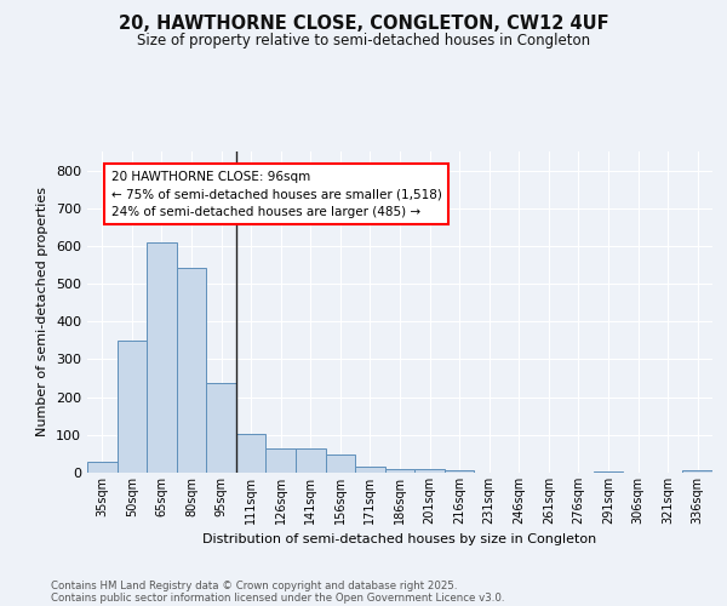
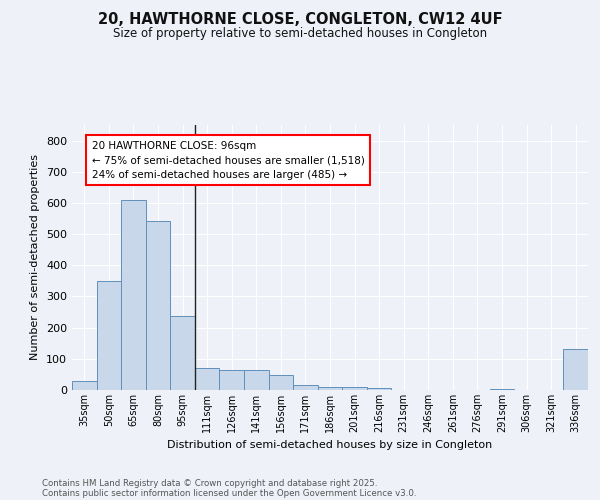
111sqm: 102 -> 70
336sqm: 8 -> 130
